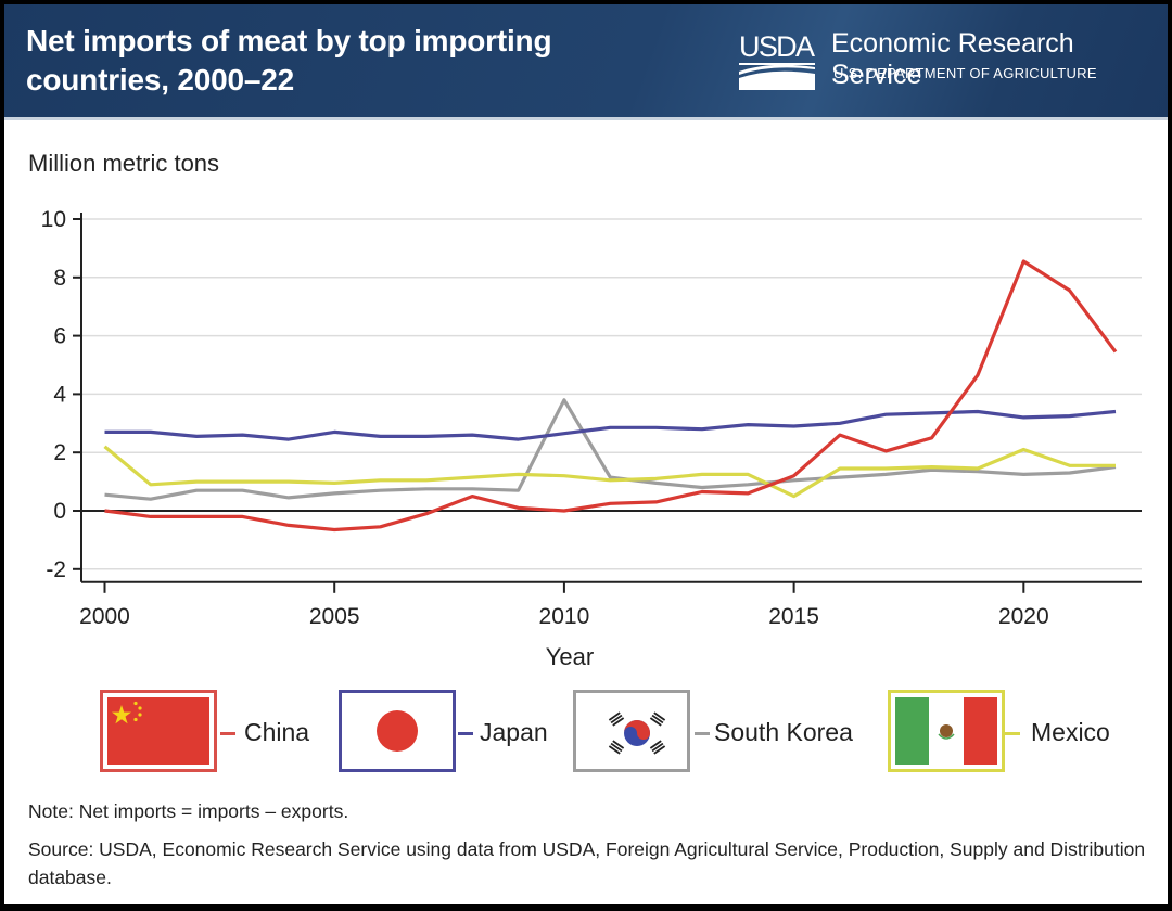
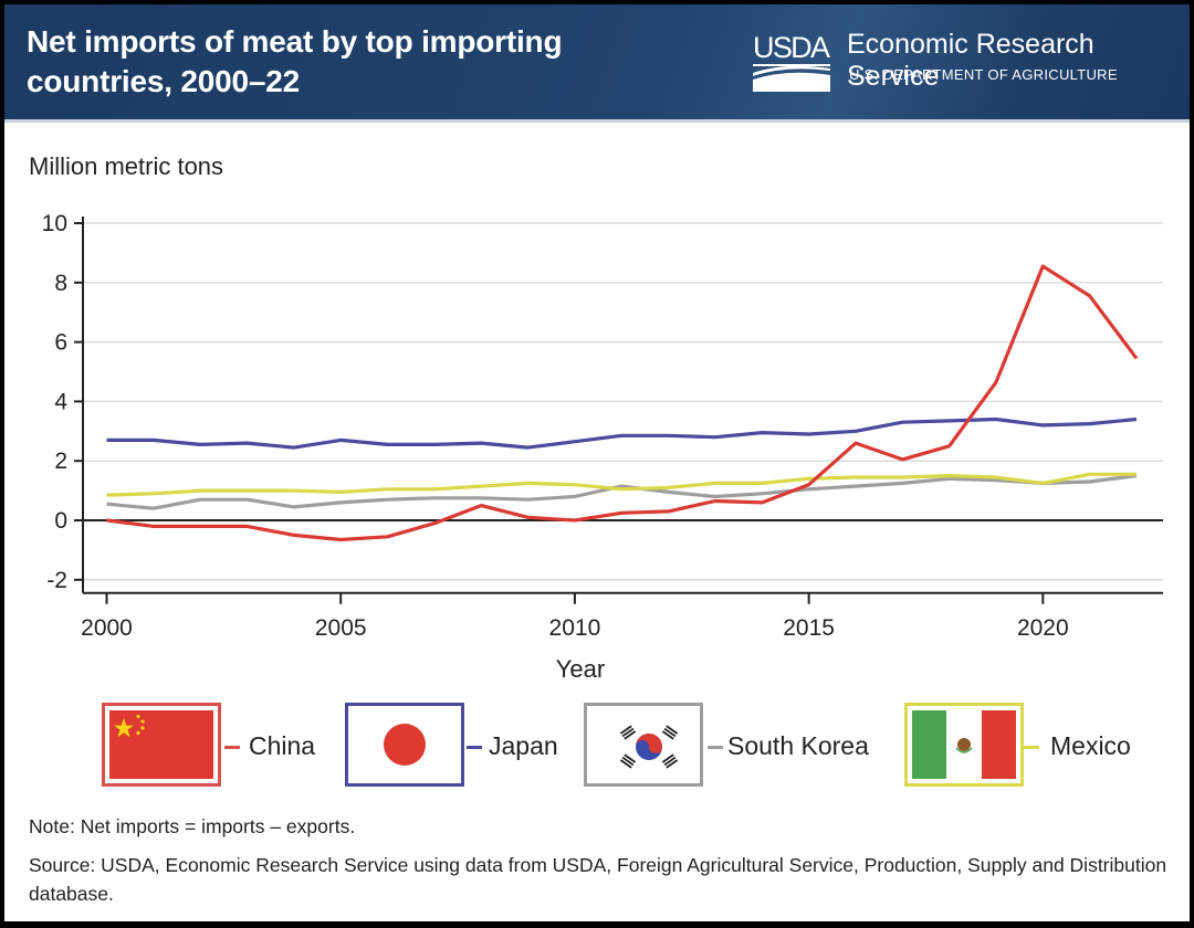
Mexico/2000: 2.2 -> 0.8
South Korea/2010: 3.8 -> 0.8
Mexico/2015: 0.5 -> 1.4
Mexico/2020: 2.1 -> 1.2
